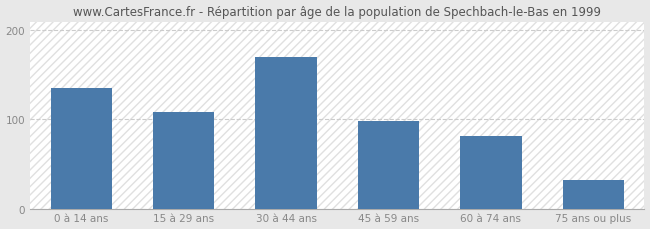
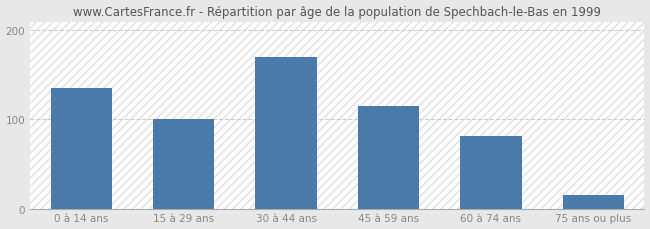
15 à 29 ans: 108 -> 100
45 à 59 ans: 98 -> 115
75 ans ou plus: 32 -> 15
